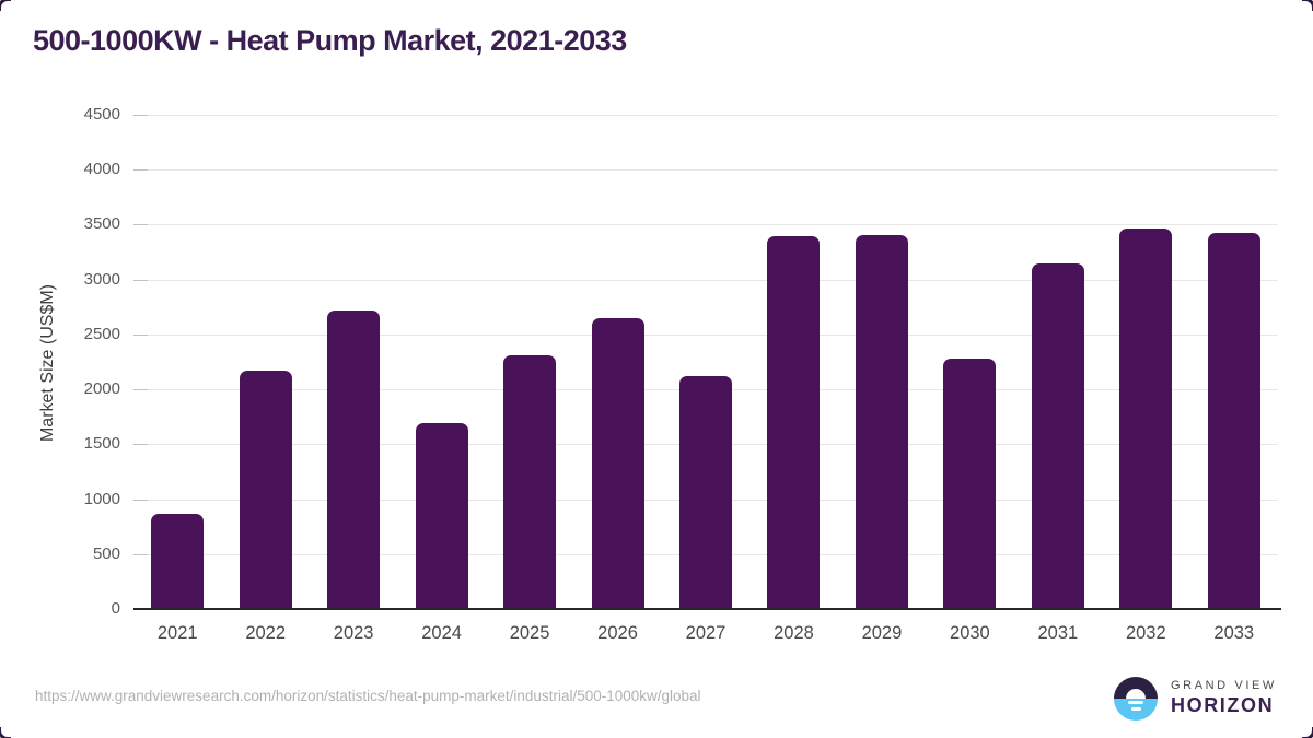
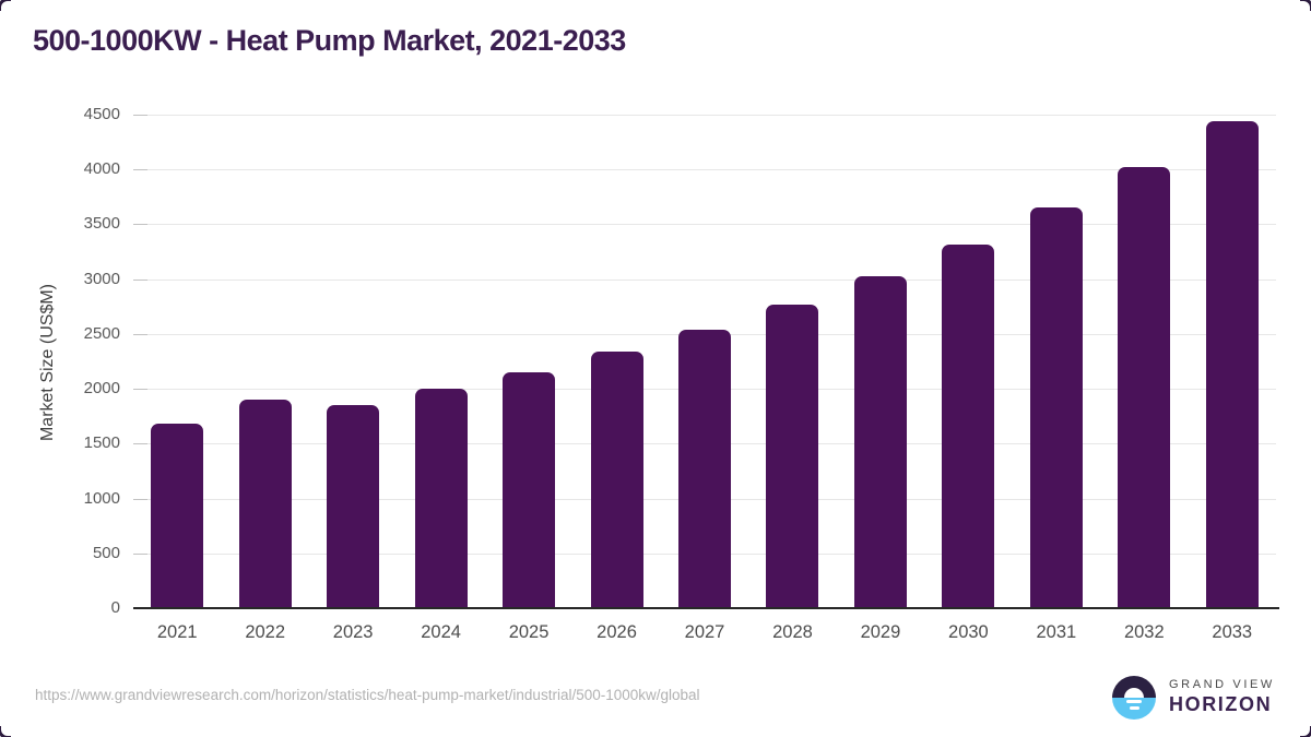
2021: 870 -> 1680
2022: 2170 -> 1900
2023: 2720 -> 1850
2024: 1690 -> 2000
2025: 2310 -> 2150
2026: 2650 -> 2340
2027: 2120 -> 2540
2028: 3400 -> 2770
2029: 3410 -> 3030
2030: 2280 -> 3320
2031: 3150 -> 3650
2032: 3460 -> 4020
2033: 3420 -> 4440
